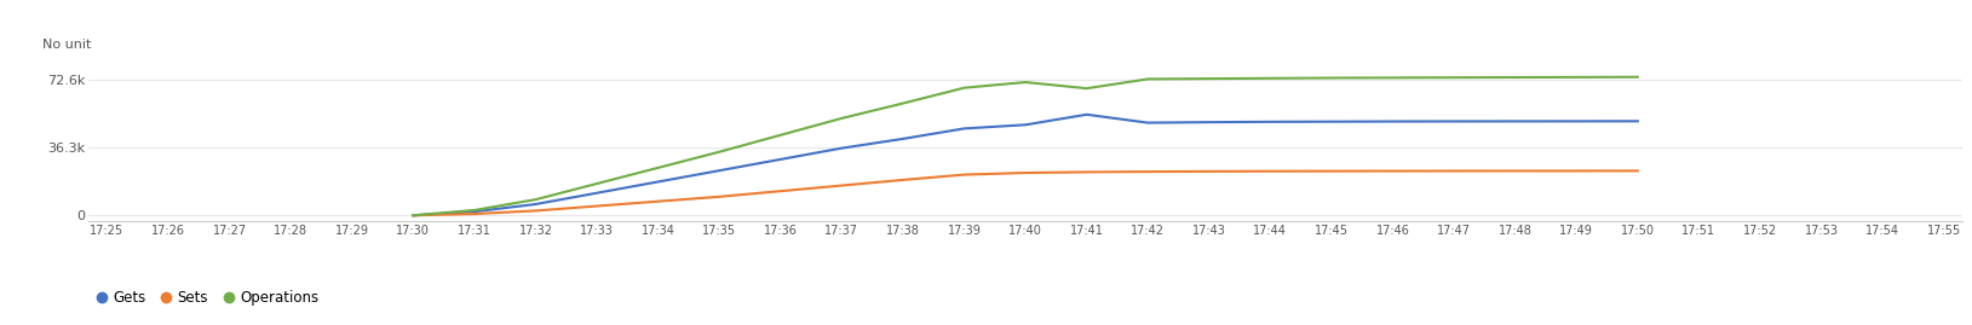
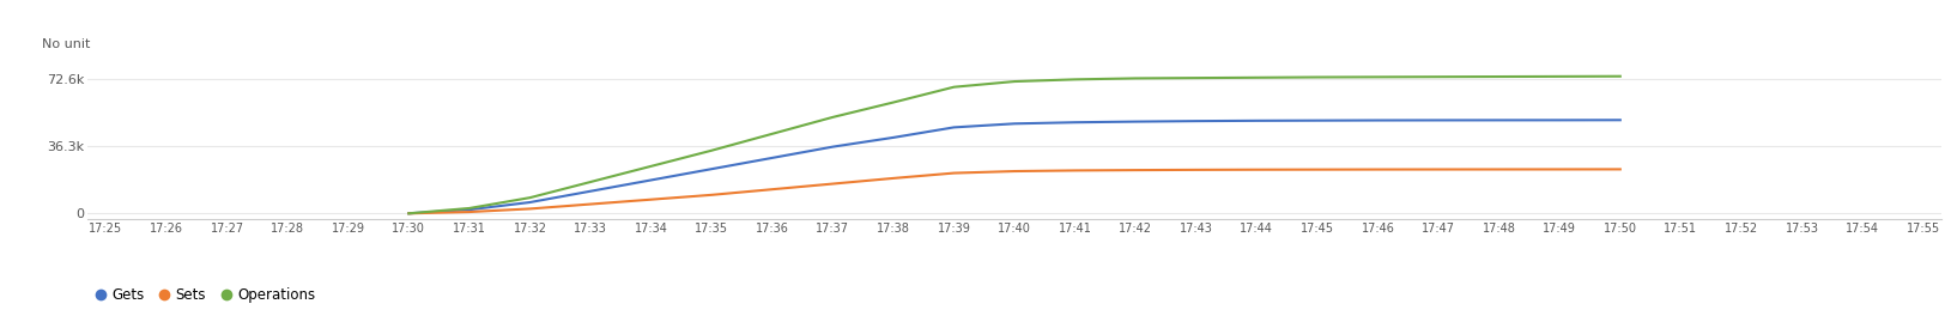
Gets/17:41: 54k -> 49k
Operations/17:41: 68k -> 72k
